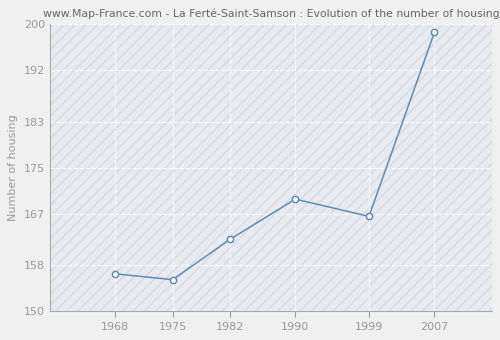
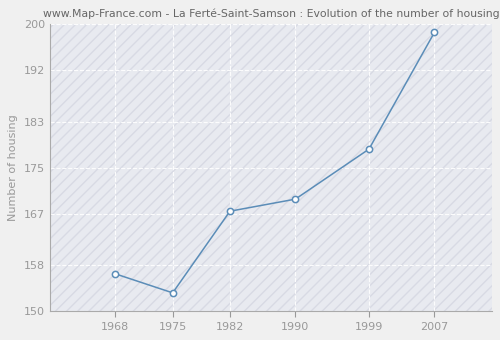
1975: 155.5 -> 153.2
1982: 162.5 -> 167.4
1999: 166.5 -> 178.2
